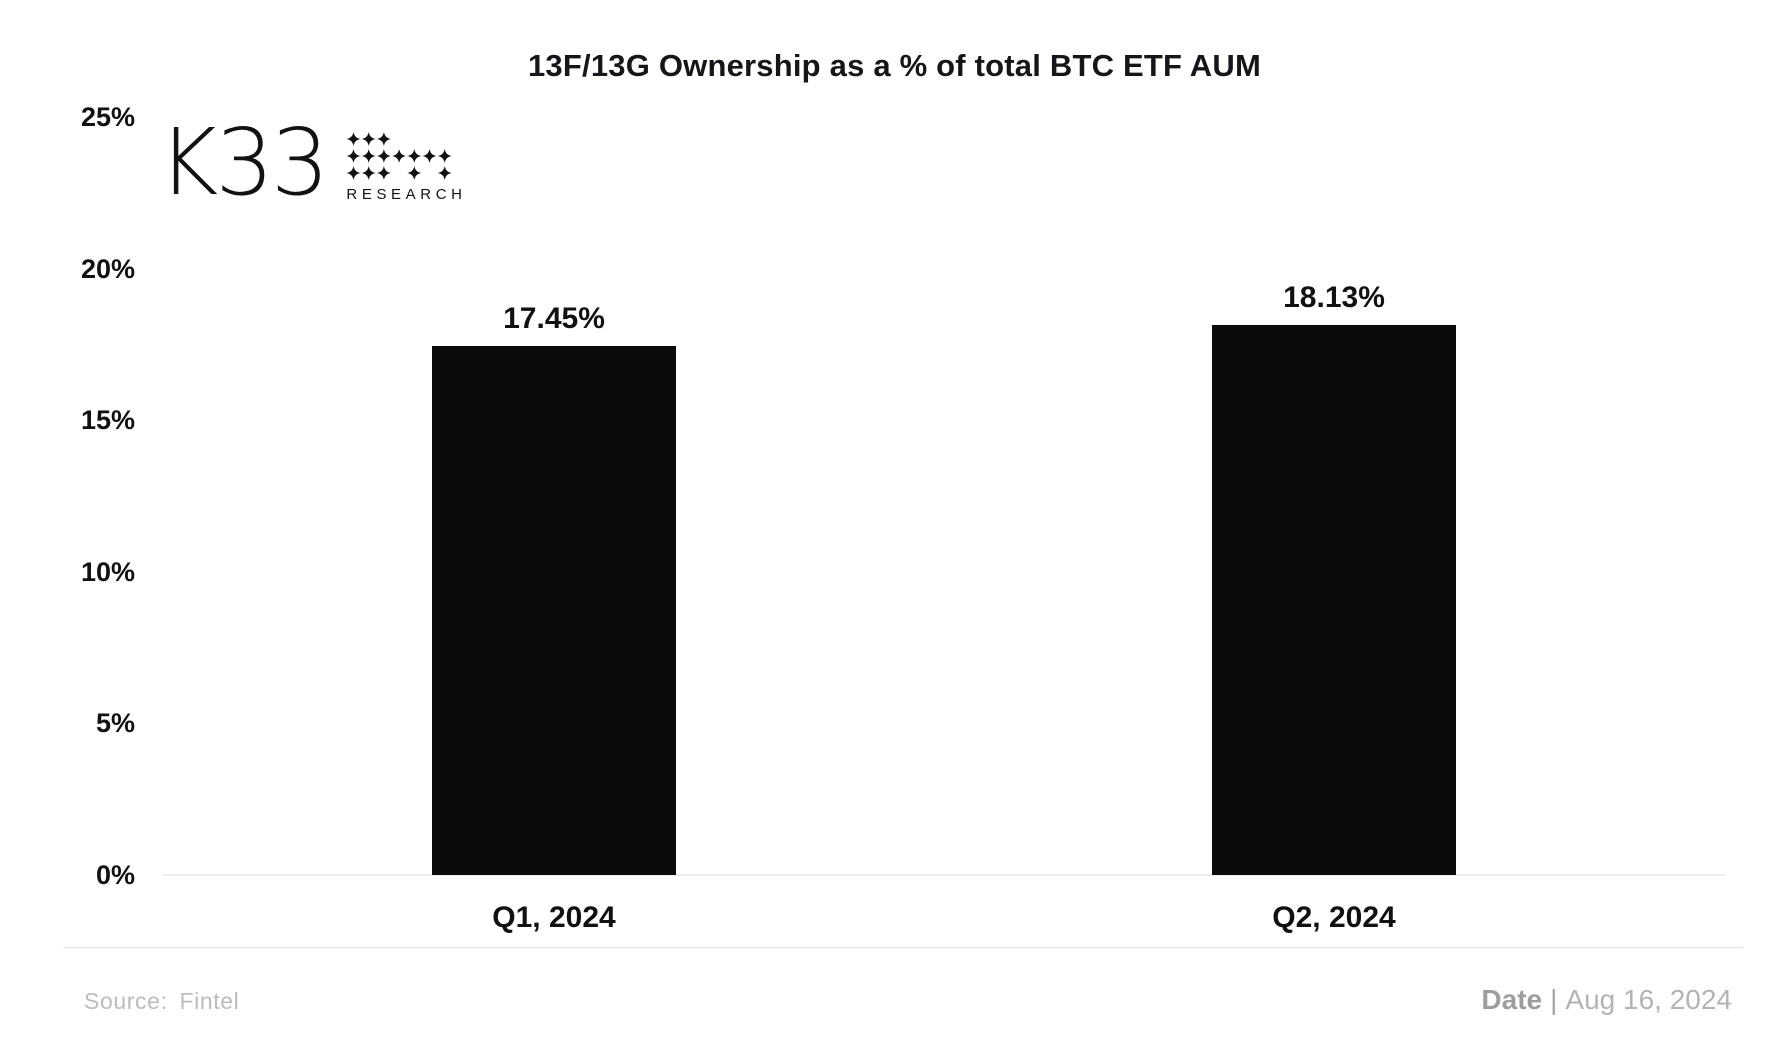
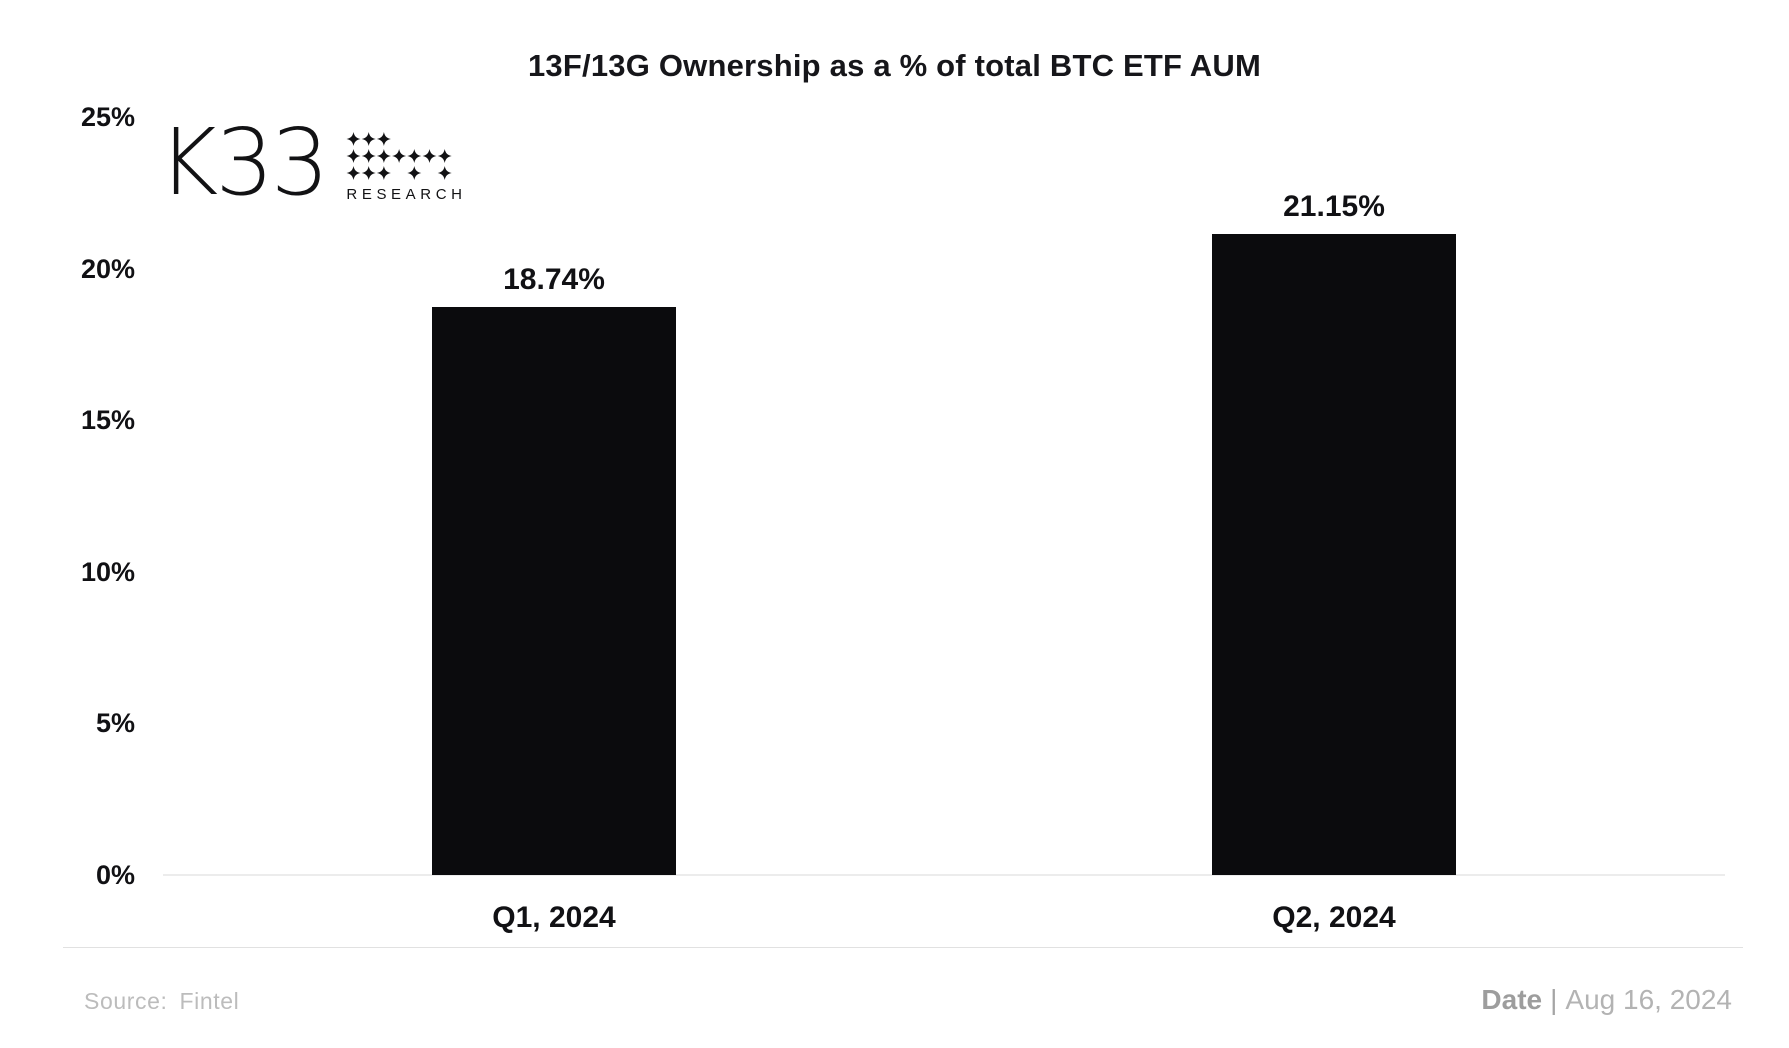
Q1, 2024: 17.45% -> 18.74%
Q2, 2024: 18.13% -> 21.15%
